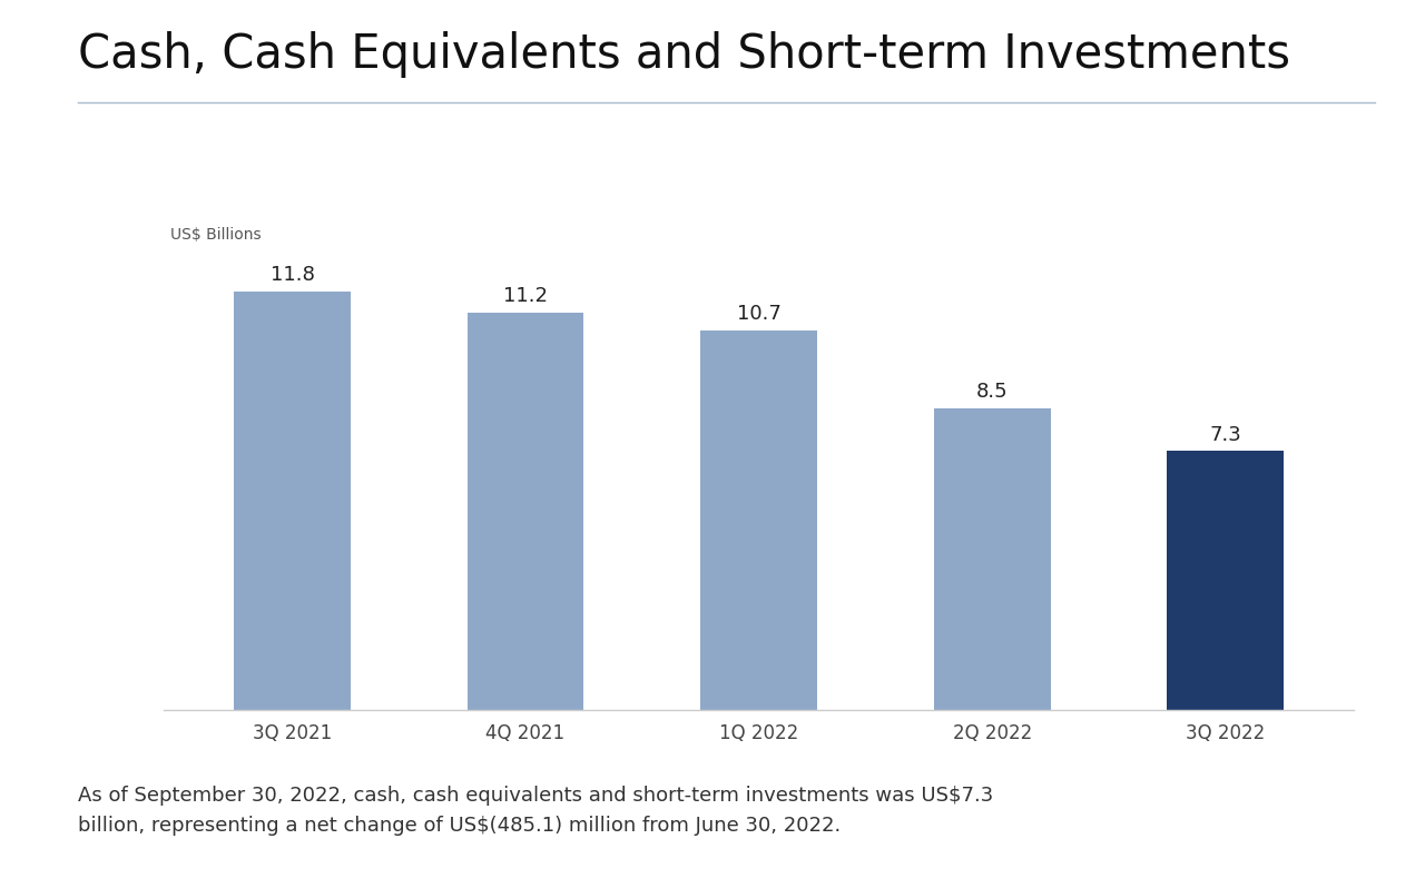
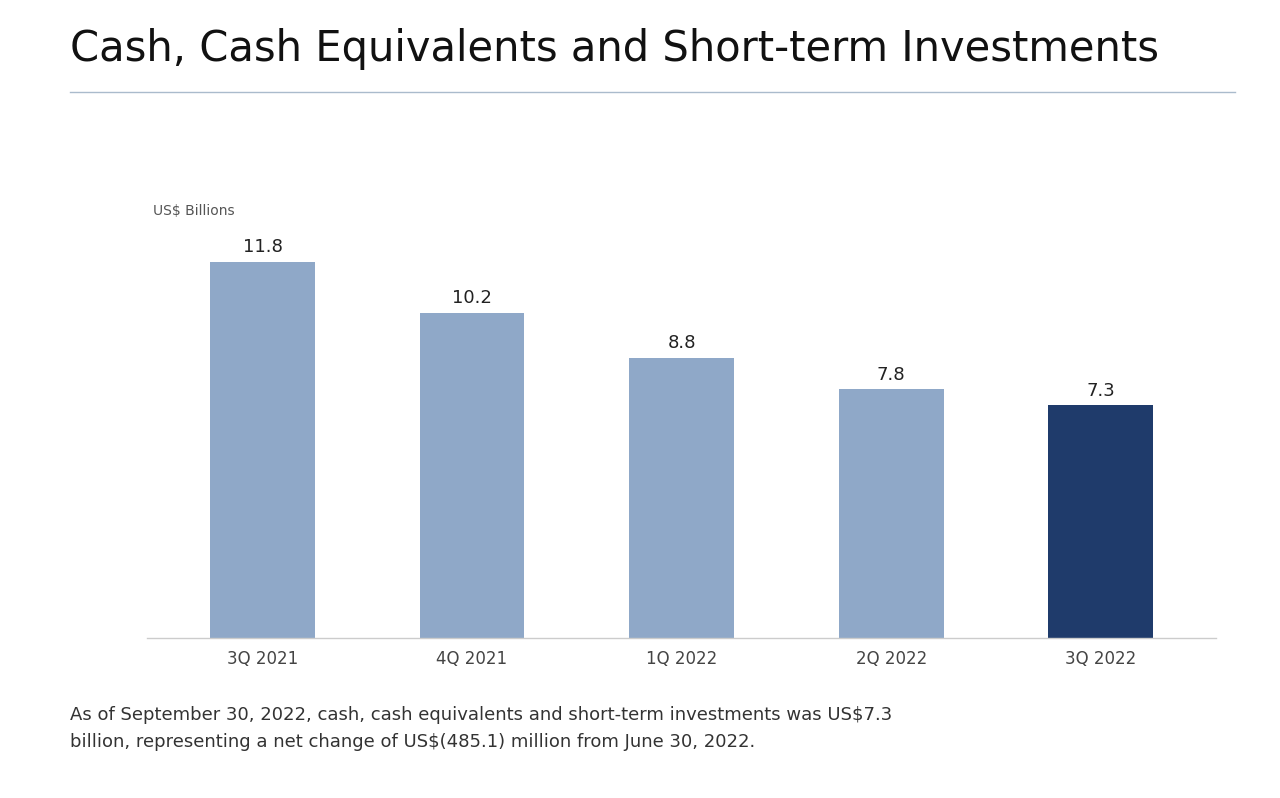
4Q 2021: 11.2 -> 10.2
1Q 2022: 10.7 -> 8.8
2Q 2022: 8.5 -> 7.8
